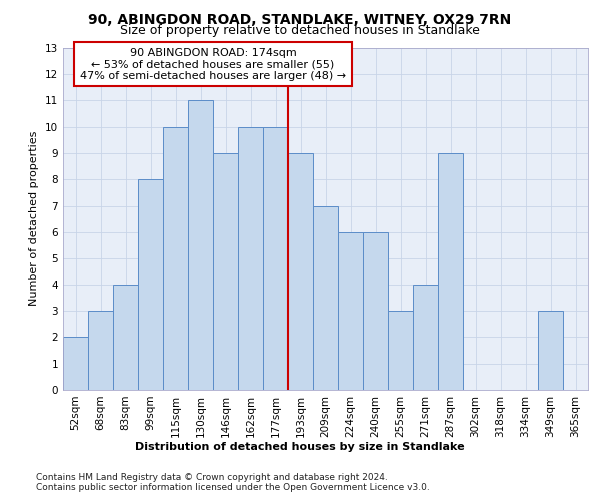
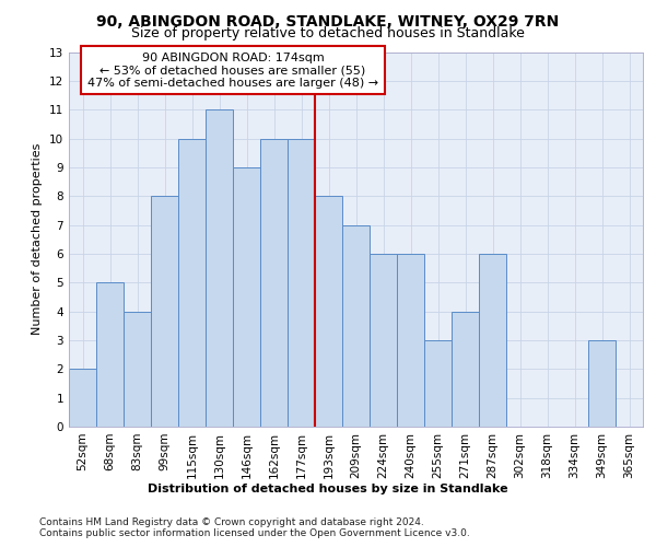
68sqm: 3 -> 5
193sqm: 9 -> 8
287sqm: 9 -> 6
